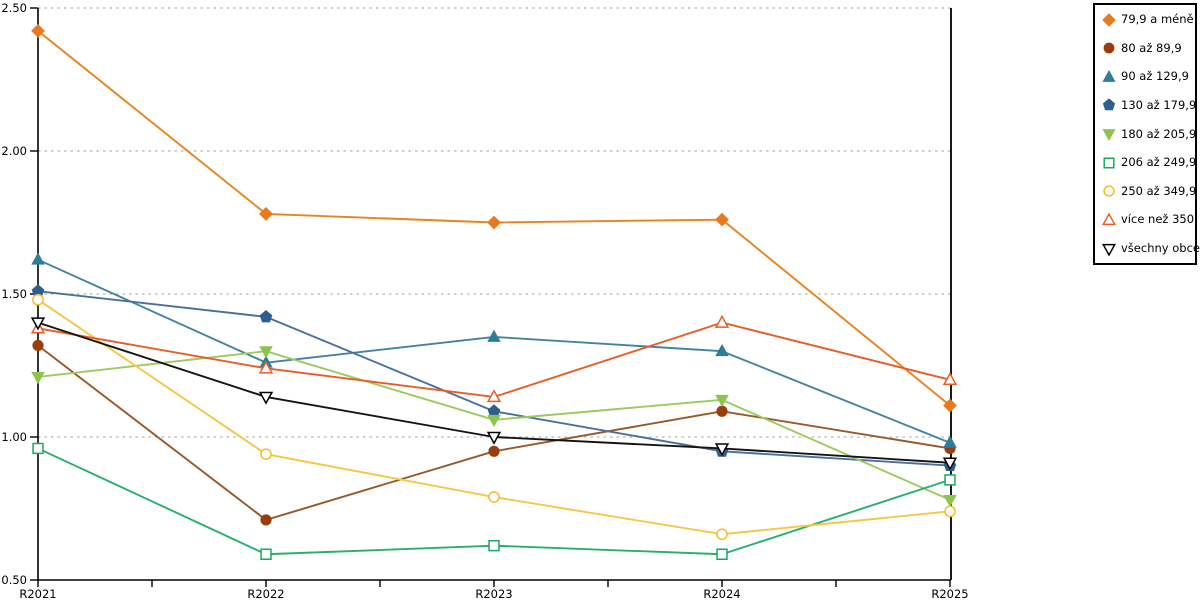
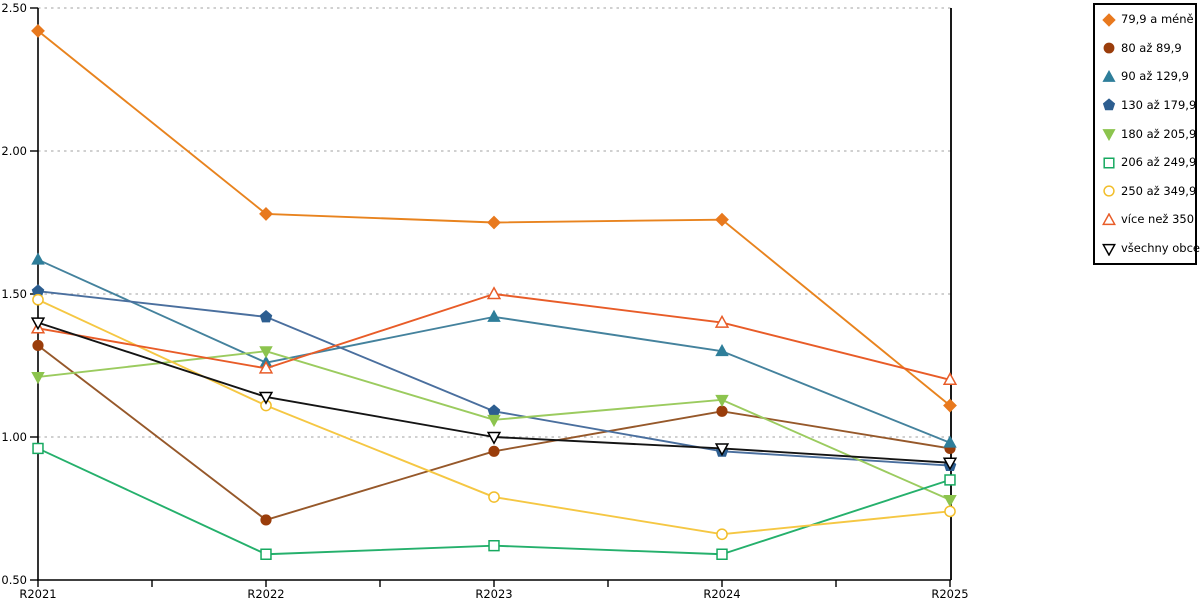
250 až 349,9/R2022: 0.94 -> 1.11
90 až 129,9/R2023: 1.35 -> 1.42
více než 350/R2023: 1.14 -> 1.50
